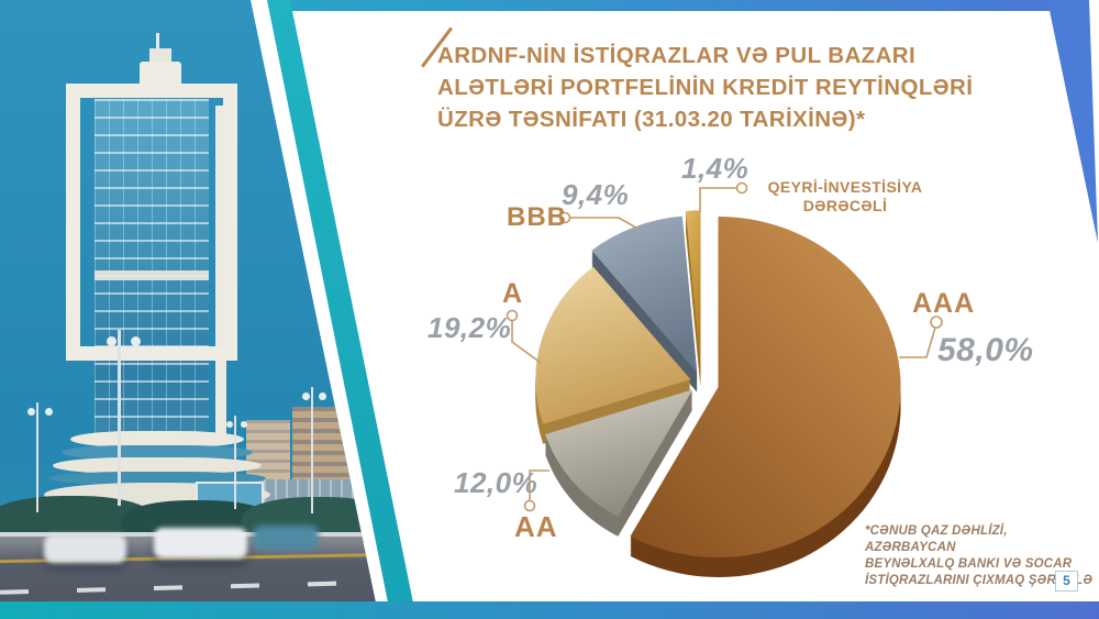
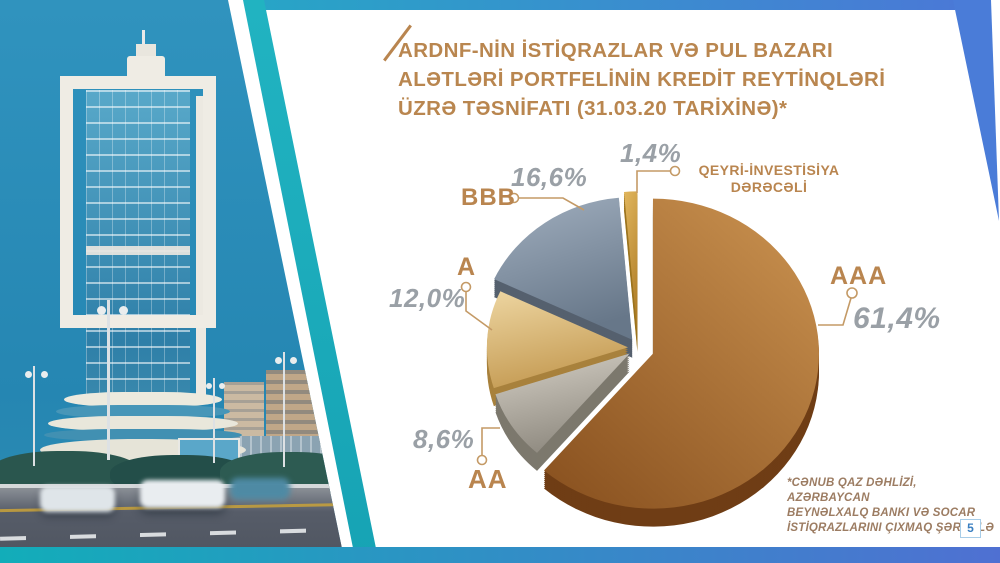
AAA: 58,0% -> 61,4%
AA: 12,0% -> 8,6%
A: 19,2% -> 12,0%
BBB: 9,4% -> 16,6%
